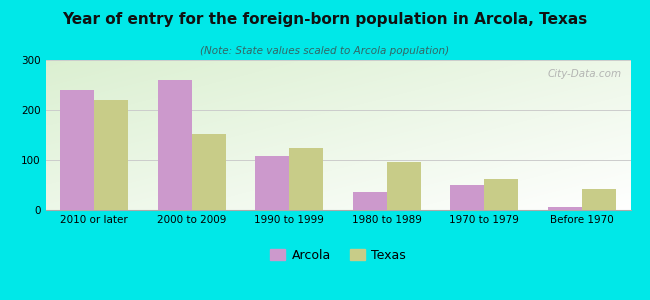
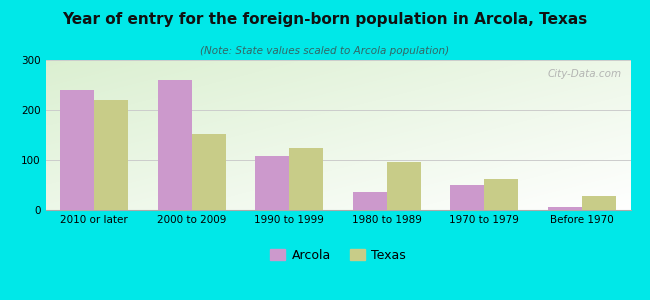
Texas/Before 1970: 43 -> 28
